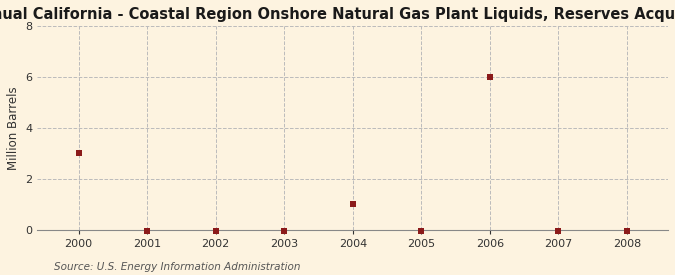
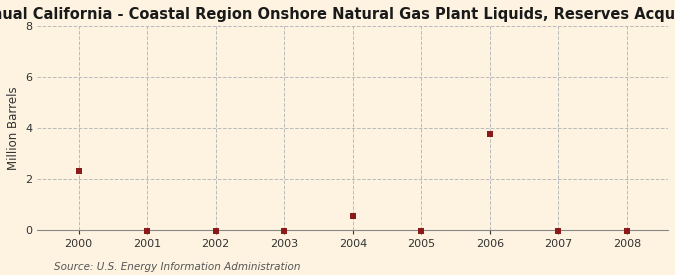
2000: 3.00 -> 2.30
2004: 1.00 -> 0.55
2006: 6.00 -> 3.75
